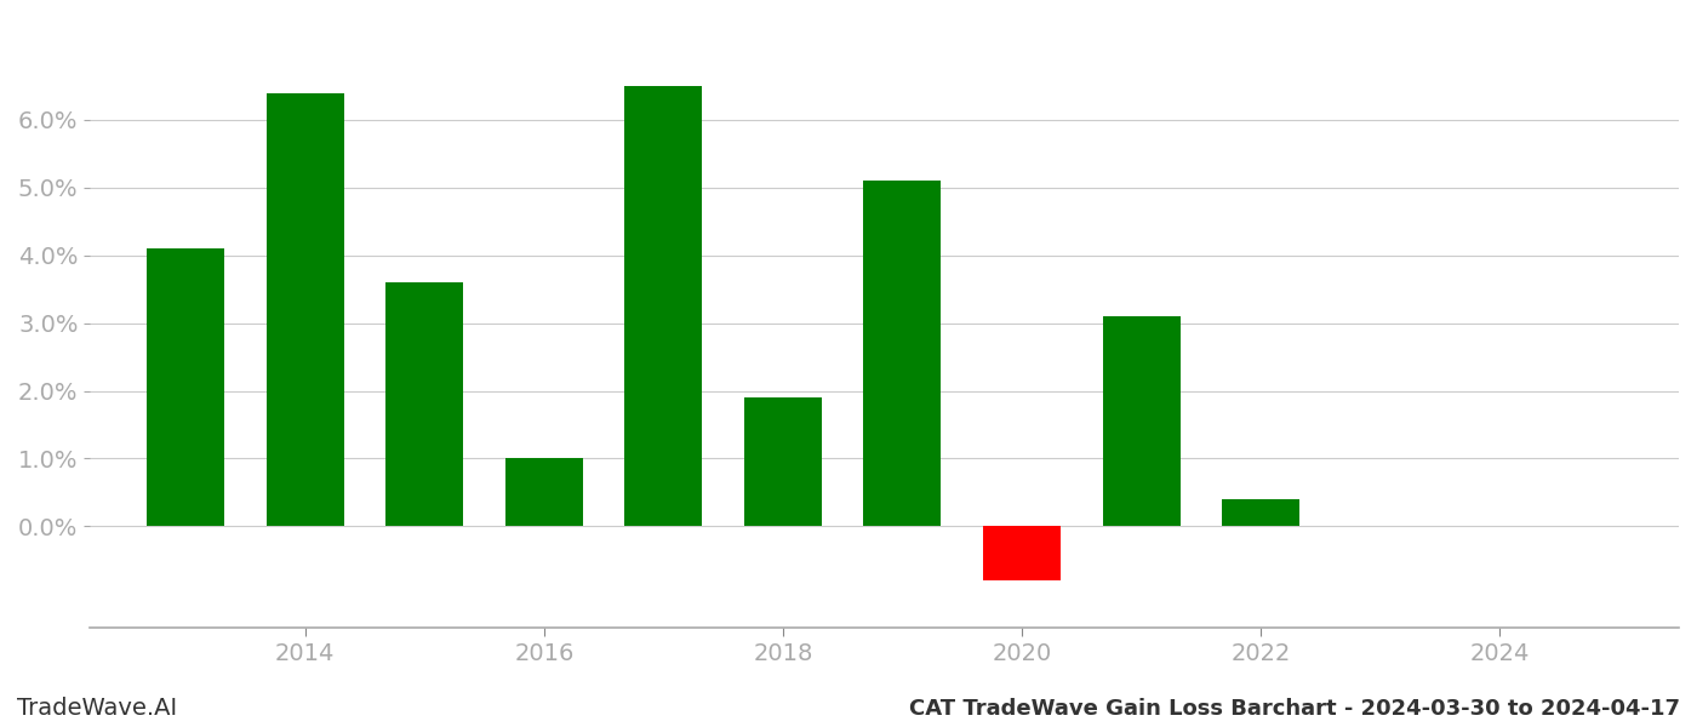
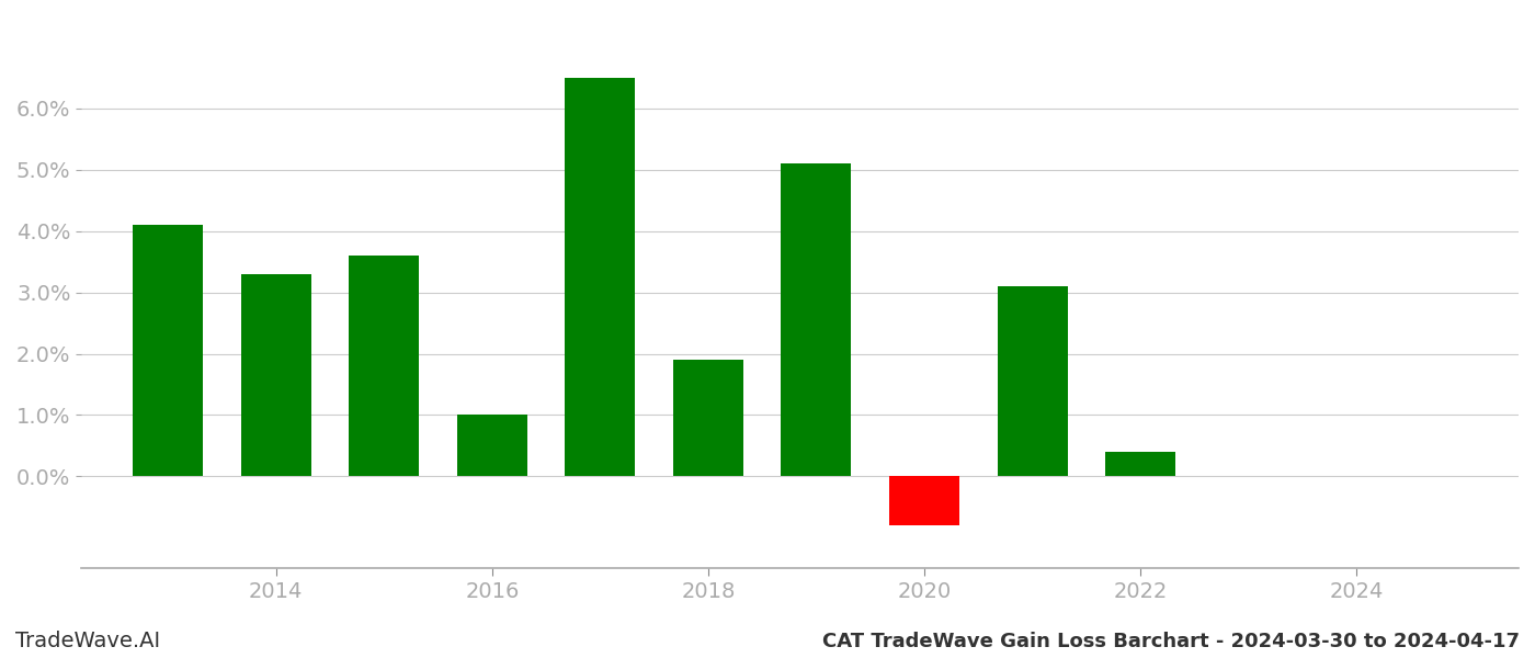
2014: 6.4% -> 3.3%
